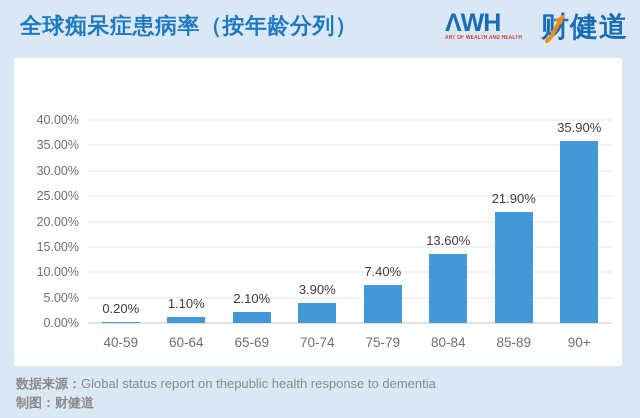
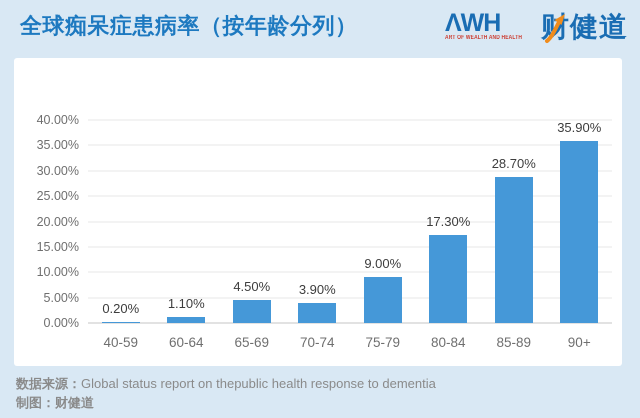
65-69: 2.10% -> 4.50%
75-79: 7.40% -> 9.00%
80-84: 13.60% -> 17.30%
85-89: 21.90% -> 28.70%
